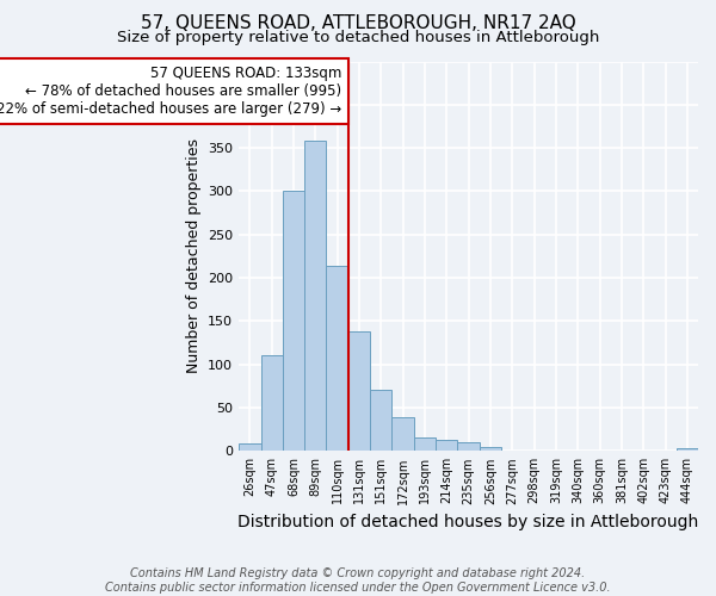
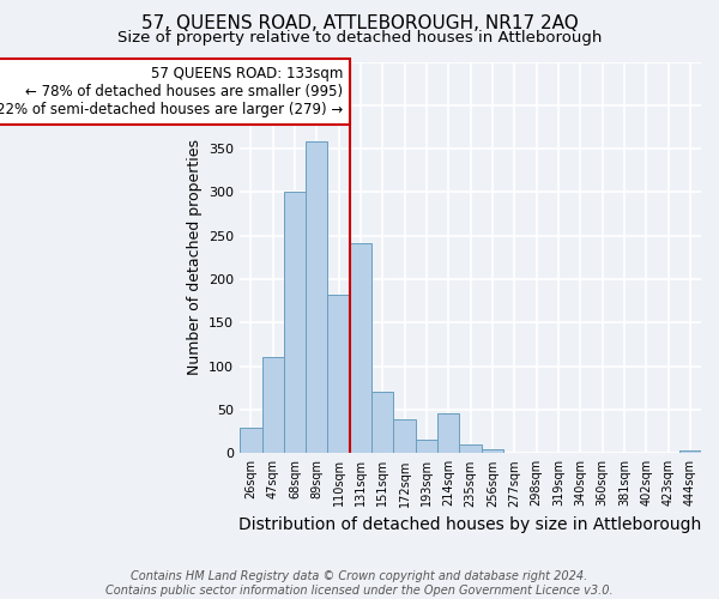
26sqm: 8 -> 30
110sqm: 214 -> 182
131sqm: 138 -> 242
214sqm: 13 -> 46
